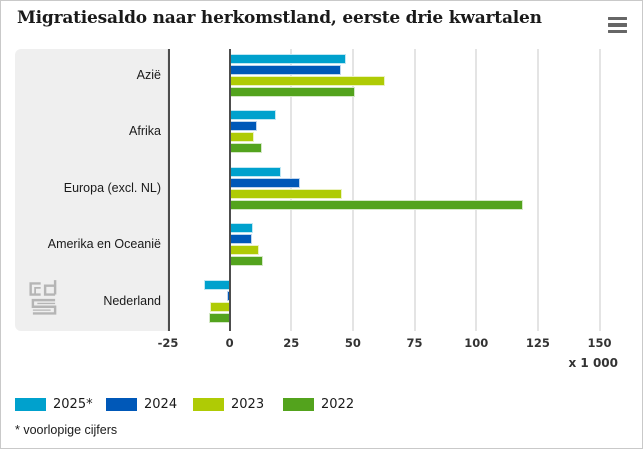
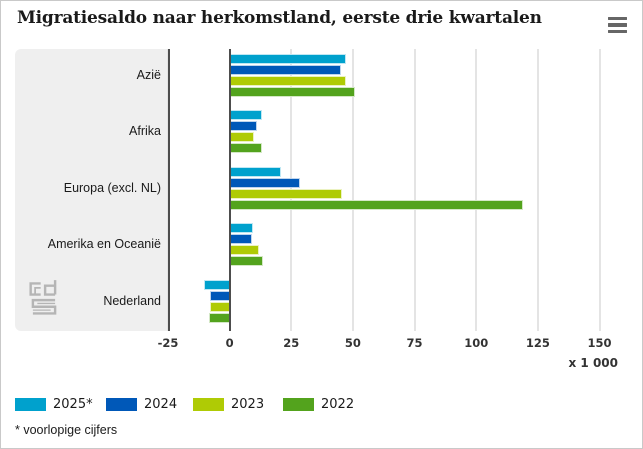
2023/Azië: 63 -> 47
2025*/Afrika: 19 -> 13
2024/Nederland: -1 -> -8
